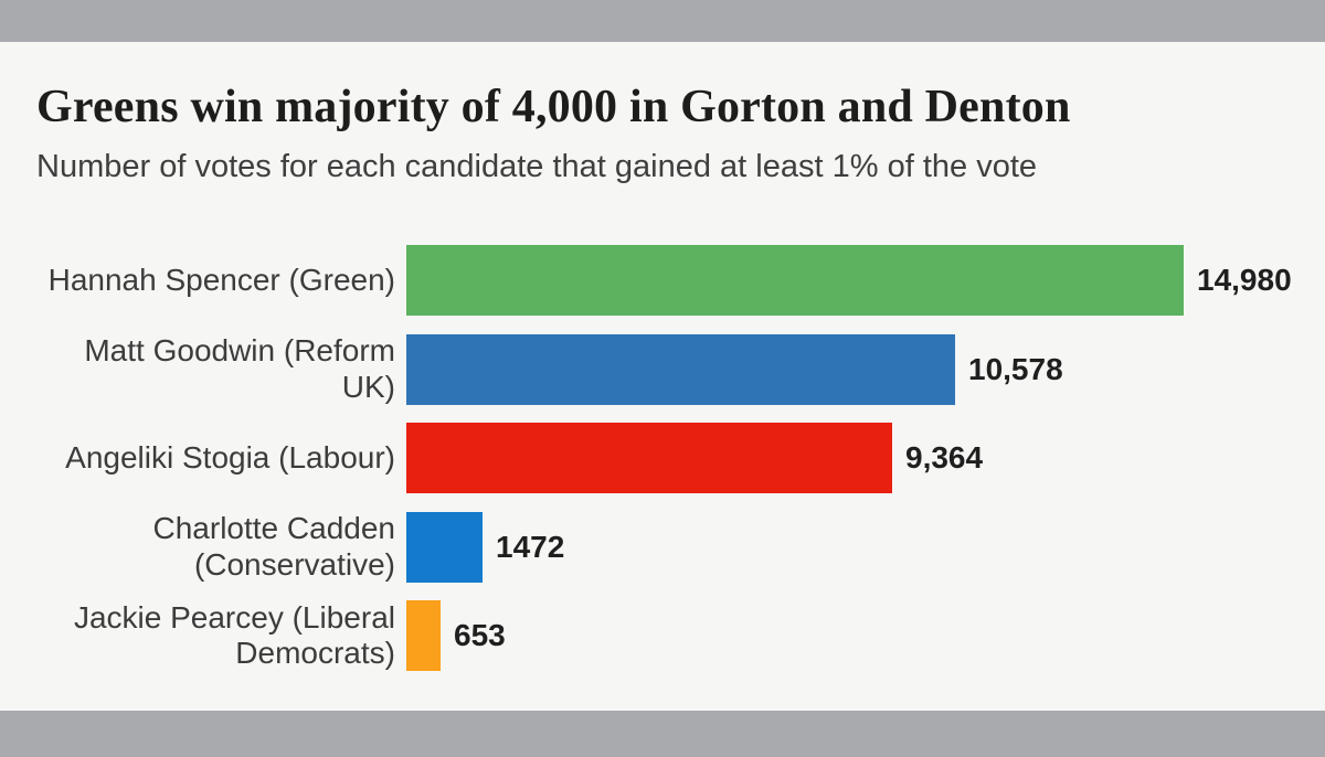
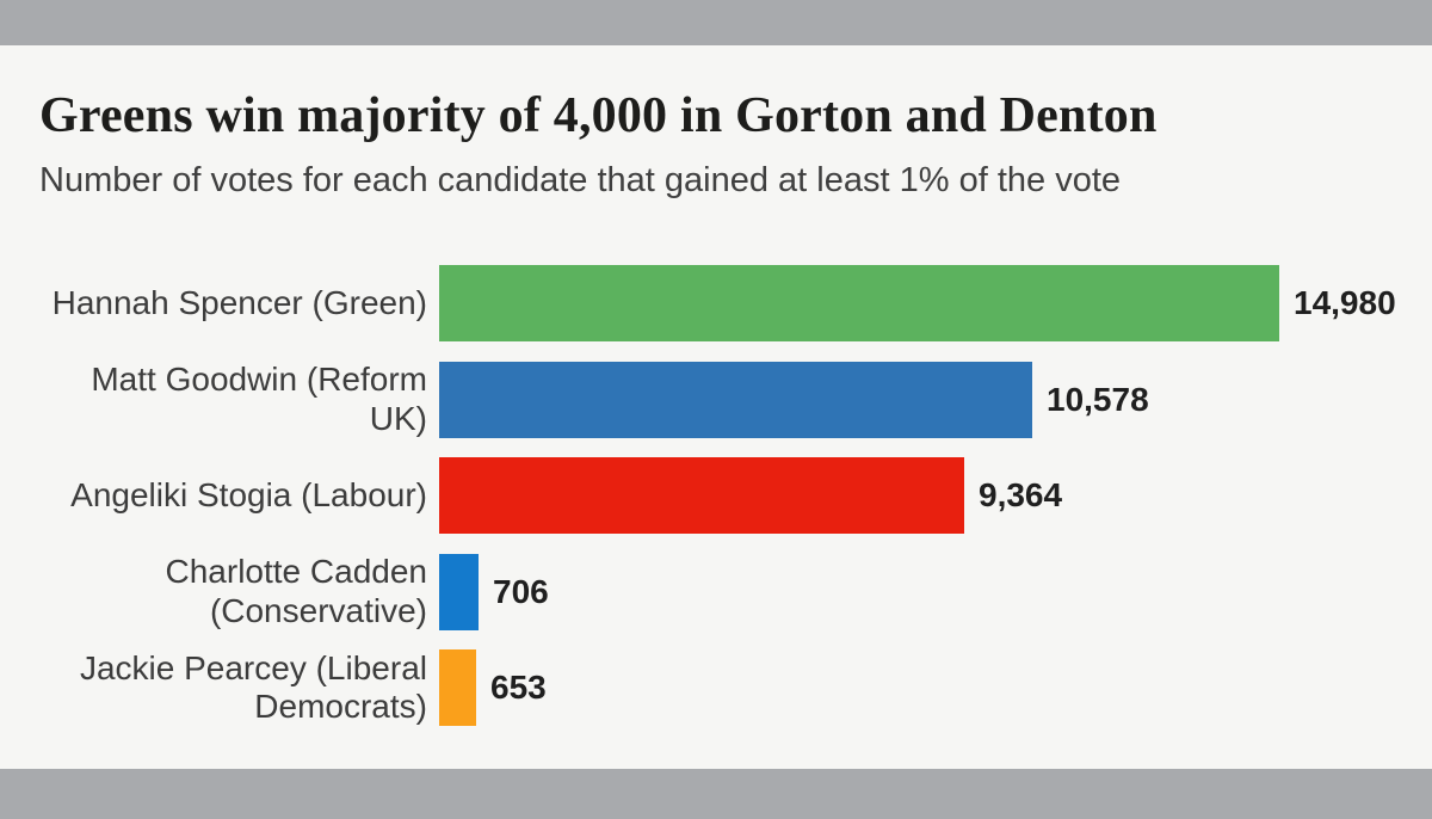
Charlotte Cadden (Conservative): 1472 -> 706
